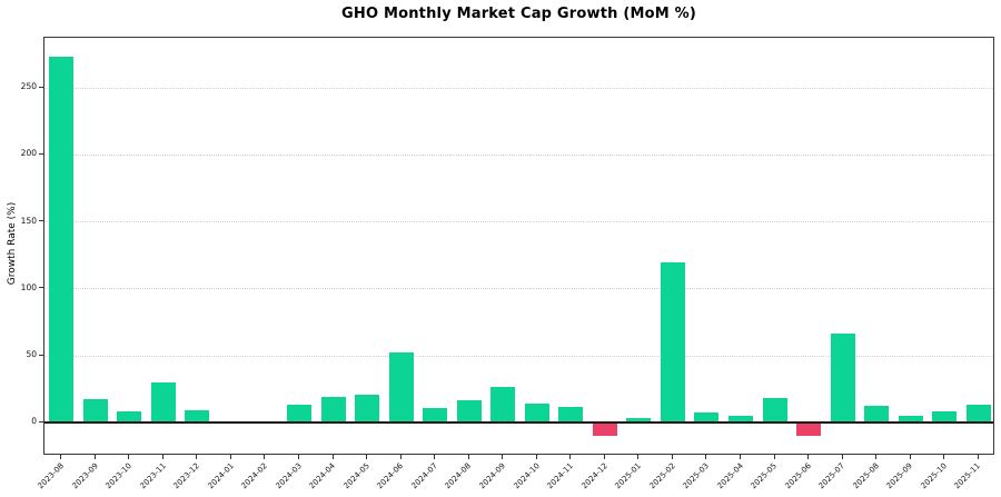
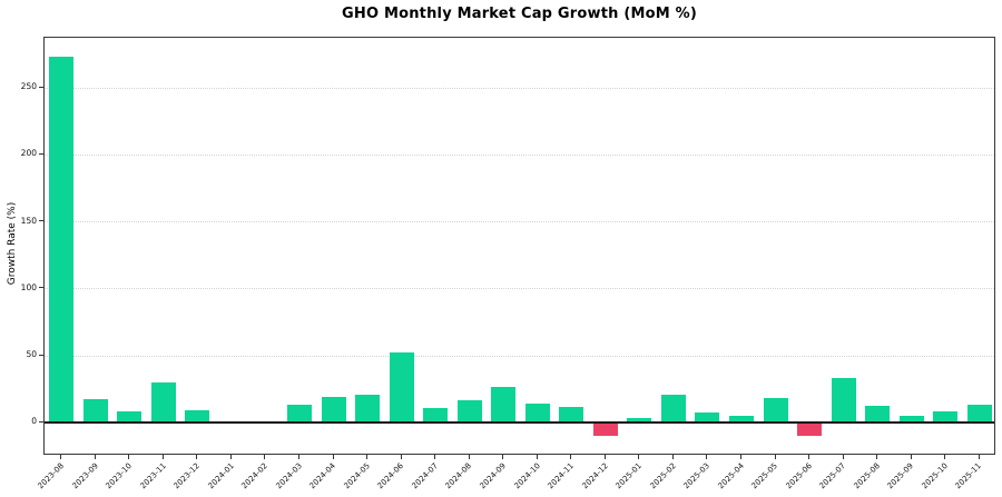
2025-02: 119 -> 20
2025-07: 66 -> 33
